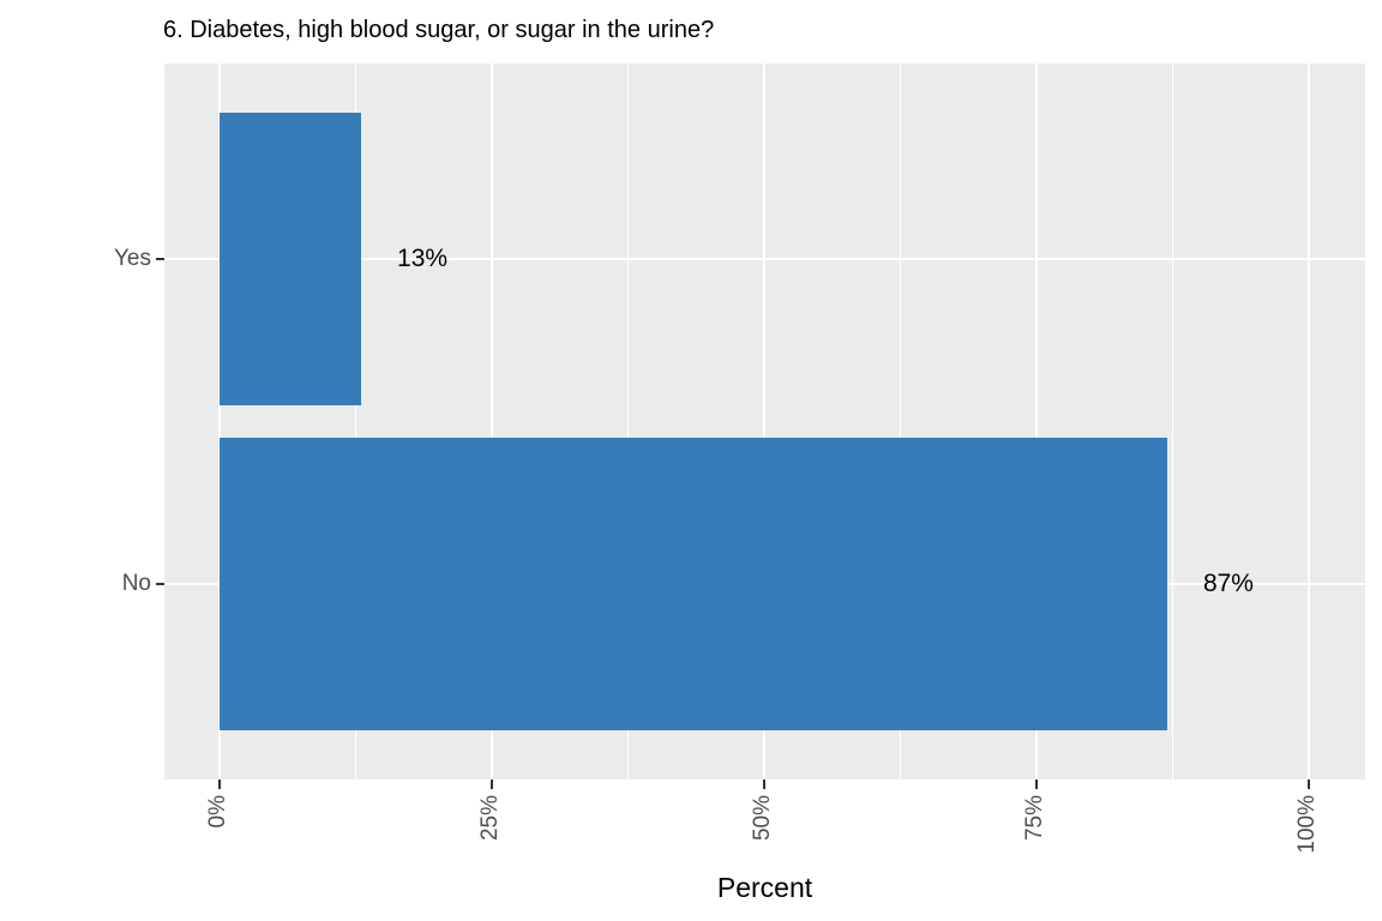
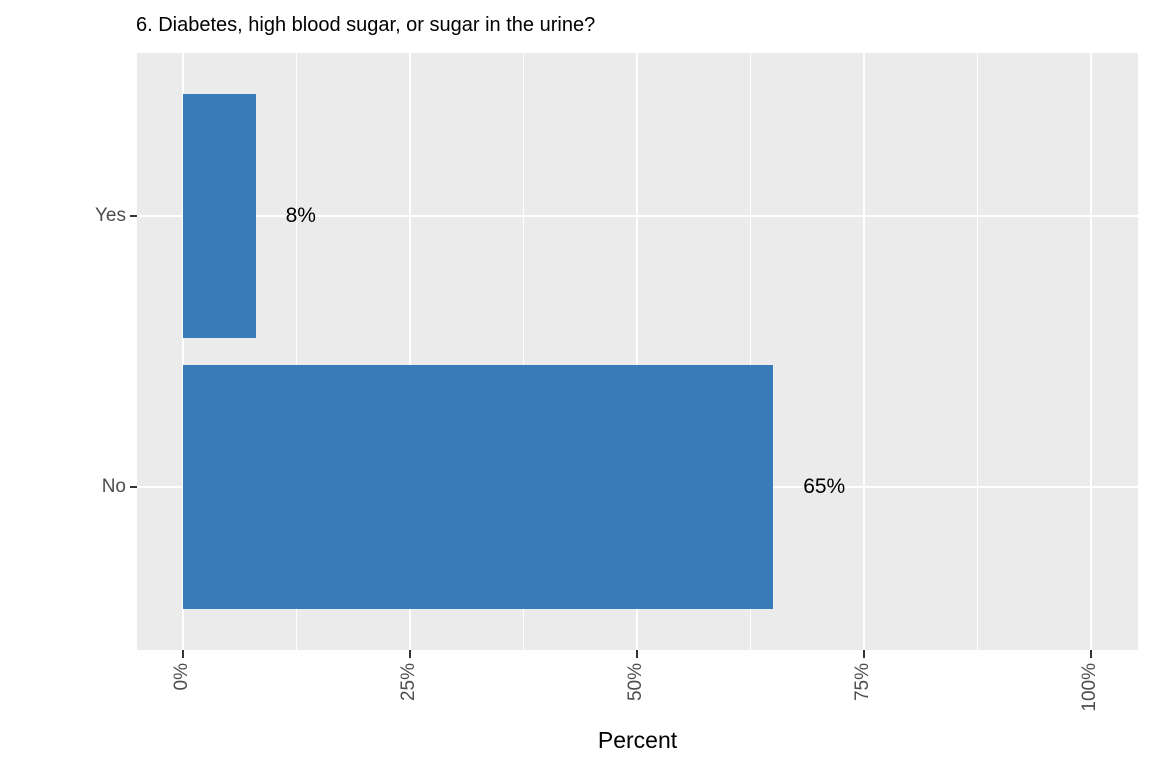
Yes: 13% -> 8%
No: 87% -> 65%
